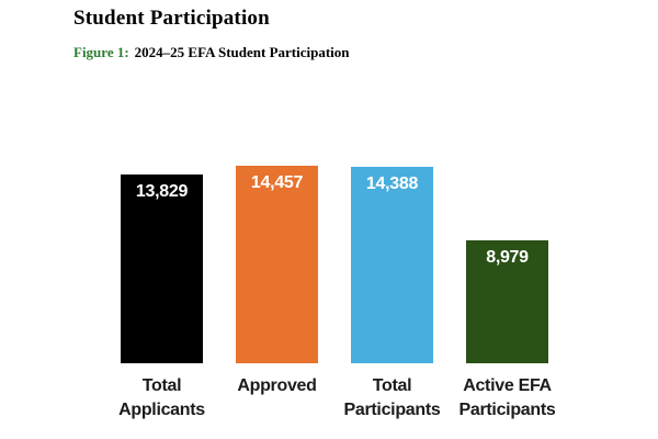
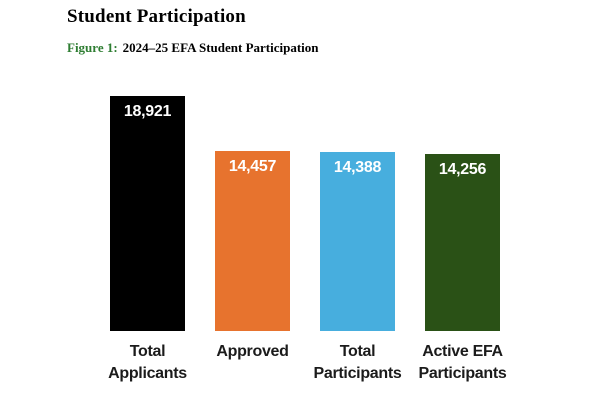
Total Applicants: 13,829 -> 18,921
Active EFA Participants: 8,979 -> 14,256
